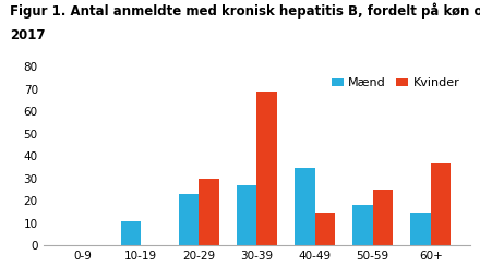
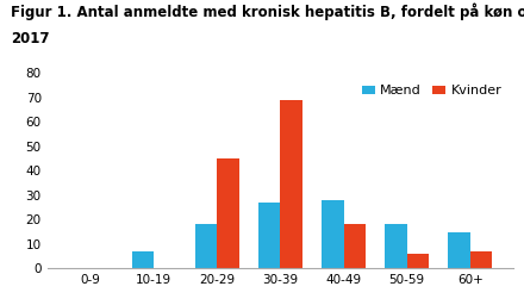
Mænd/10-19: 11 -> 7
Mænd/20-29: 23 -> 18
Kvinder/20-29: 30 -> 45
Mænd/40-49: 35 -> 28
Kvinder/40-49: 15 -> 18
Kvinder/50-59: 25 -> 6
Kvinder/60+: 37 -> 7
